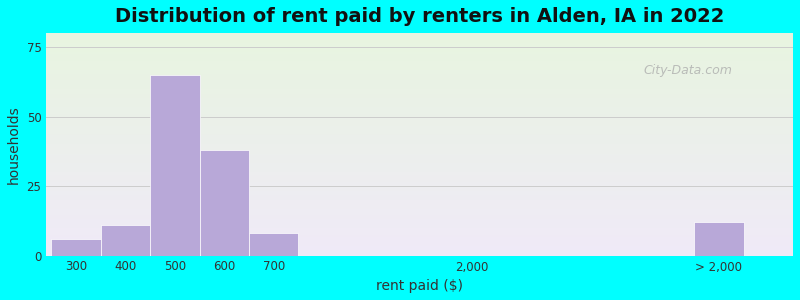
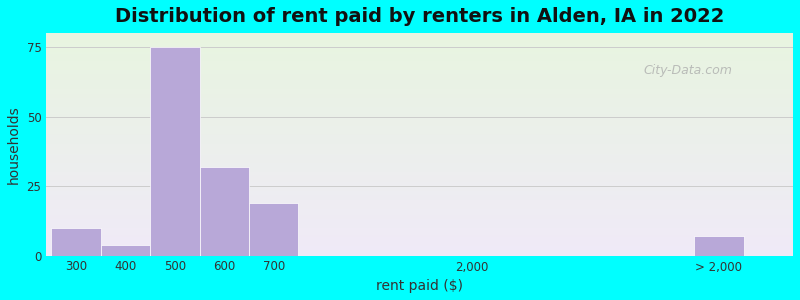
300: 6 -> 10
400: 11 -> 4
500: 65 -> 75
600: 38 -> 32
700: 8 -> 19
> 2,000: 12 -> 7
